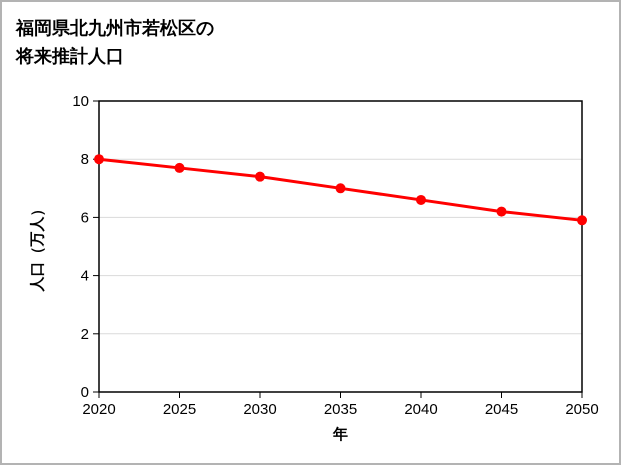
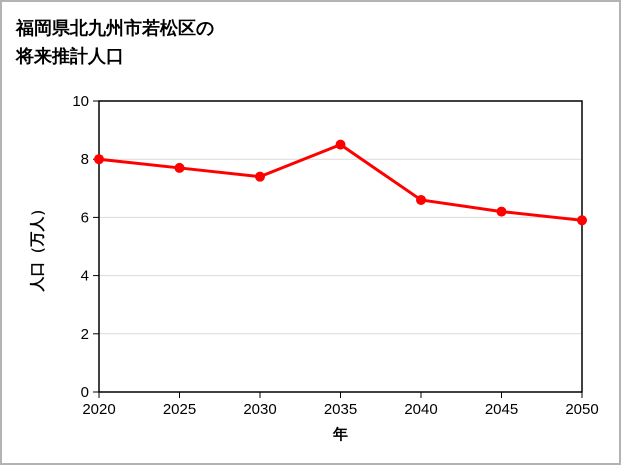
2035: 7.0 -> 8.5
